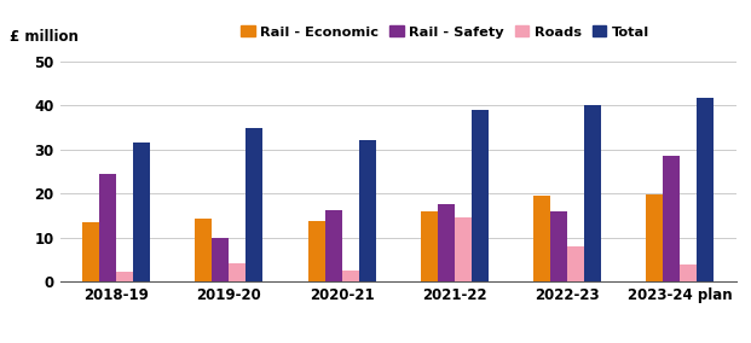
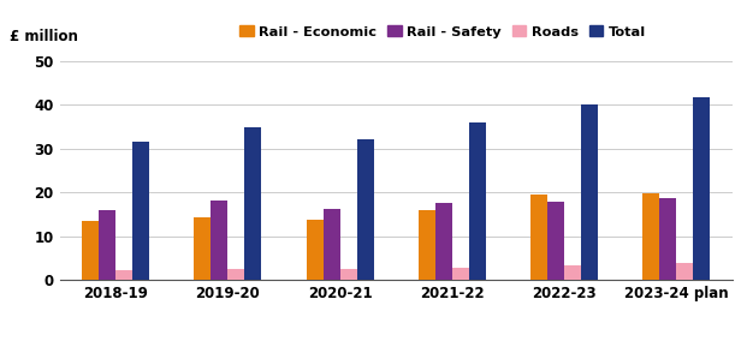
Rail - Safety/2018-19: 24.5 -> 16.0
Rail - Safety/2019-20: 10.0 -> 18.2
Roads/2019-20: 4.0 -> 2.5
Roads/2021-22: 14.5 -> 2.8
Total/2021-22: 39.0 -> 36.0
Rail - Safety/2022-23: 16.0 -> 17.8
Roads/2022-23: 8.0 -> 3.2
Rail - Safety/2023-24 plan: 28.5 -> 18.8
